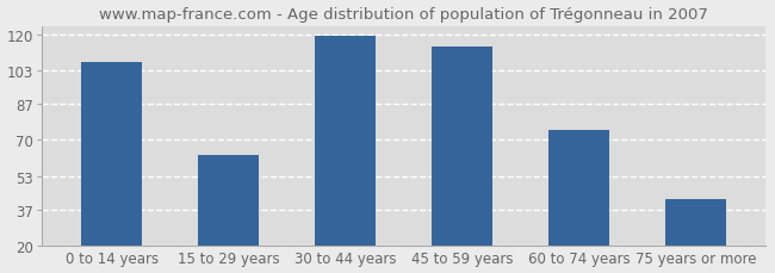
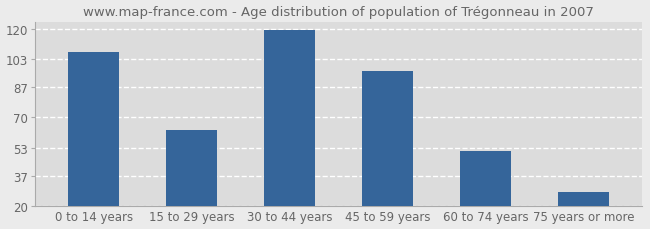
45 to 59 years: 114 -> 96
60 to 74 years: 75 -> 51
75 years or more: 42 -> 28
